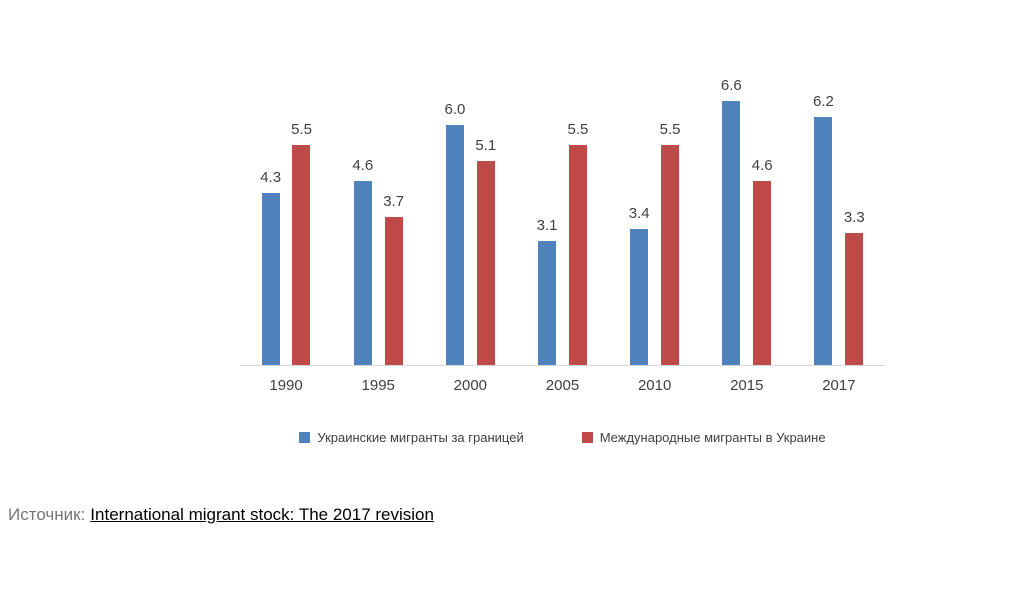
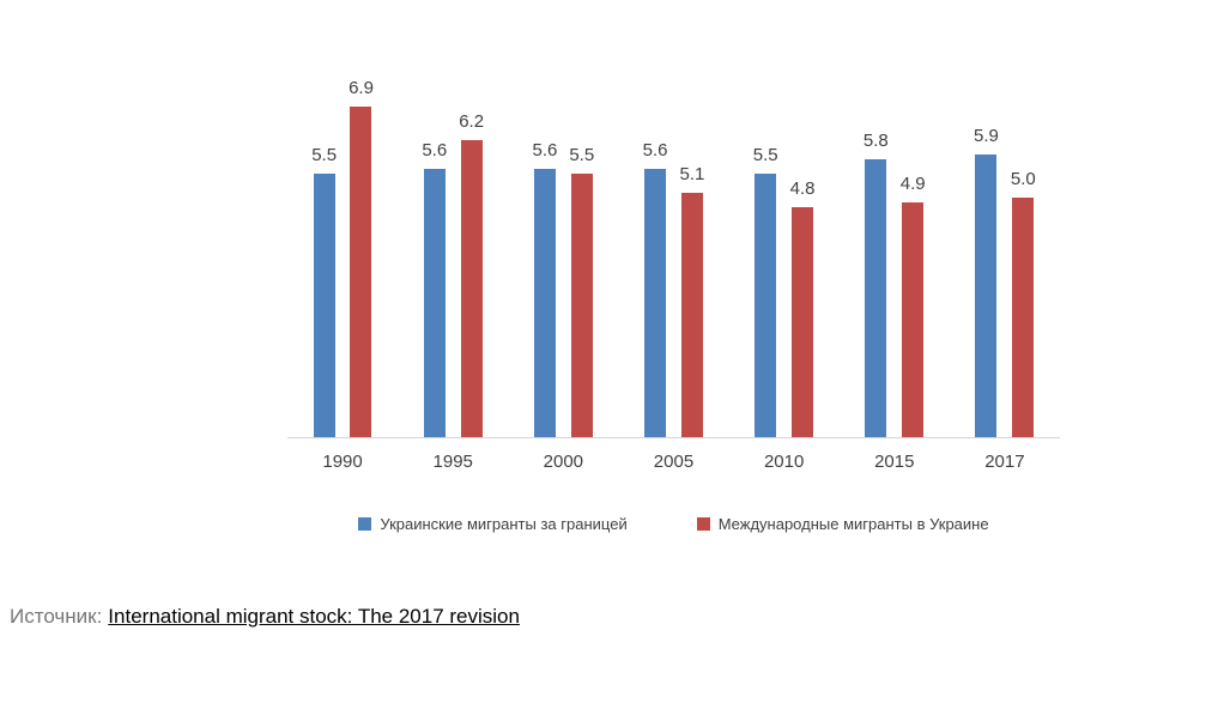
Украинские мигранты за границей/1990: 4.3 -> 5.5
Международные мигранты в Украине/1990: 5.5 -> 6.9
Украинские мигранты за границей/1995: 4.6 -> 5.6
Международные мигранты в Украине/1995: 3.7 -> 6.2
Украинские мигранты за границей/2000: 6.0 -> 5.6
Международные мигранты в Украине/2000: 5.1 -> 5.5
Украинские мигранты за границей/2005: 3.1 -> 5.6
Международные мигранты в Украине/2005: 5.5 -> 5.1
Украинские мигранты за границей/2010: 3.4 -> 5.5
Международные мигранты в Украине/2010: 5.5 -> 4.8
Украинские мигранты за границей/2015: 6.6 -> 5.8
Международные мигранты в Украине/2015: 4.6 -> 4.9
Украинские мигранты за границей/2017: 6.2 -> 5.9
Международные мигранты в Украине/2017: 3.3 -> 5.0
